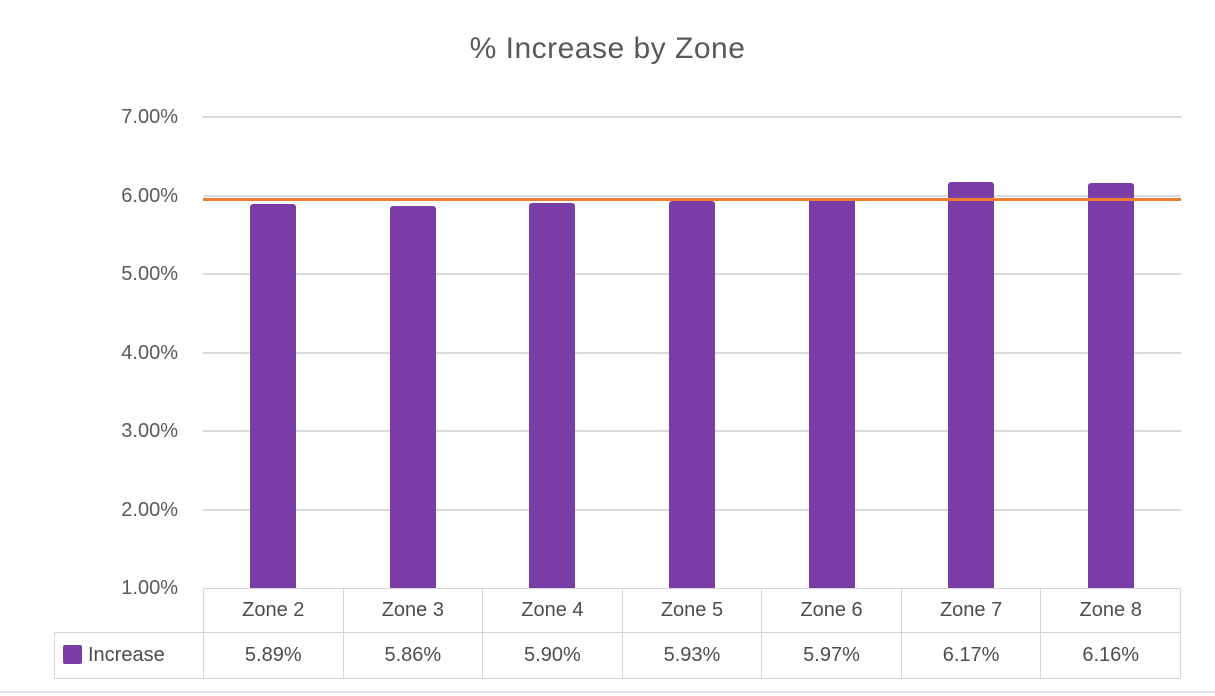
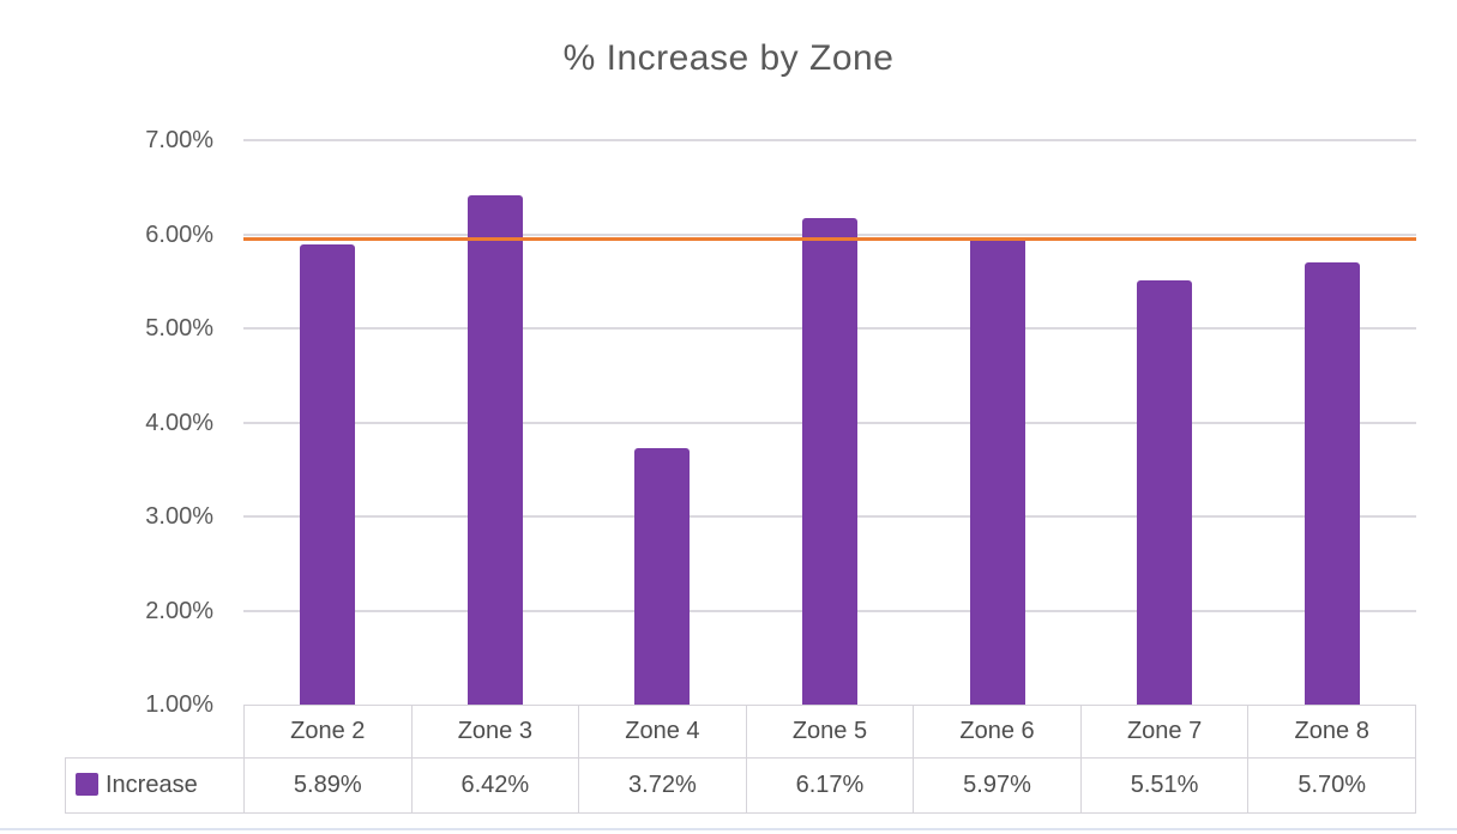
Zone 3: 5.86% -> 6.42%
Zone 4: 5.90% -> 3.72%
Zone 5: 5.93% -> 6.17%
Zone 7: 6.17% -> 5.51%
Zone 8: 6.16% -> 5.70%
